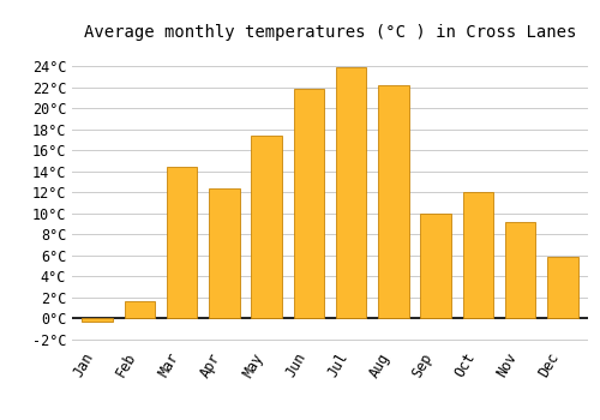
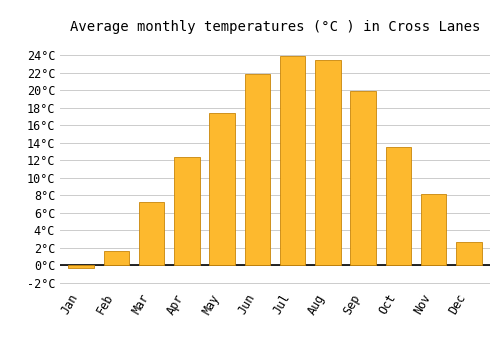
Mar: 14.4°C -> 7.2°C
Aug: 22.2°C -> 23.4°C
Sep: 10.0°C -> 19.9°C
Oct: 12.0°C -> 13.5°C
Nov: 9.2°C -> 8.1°C
Dec: 5.8°C -> 2.7°C
